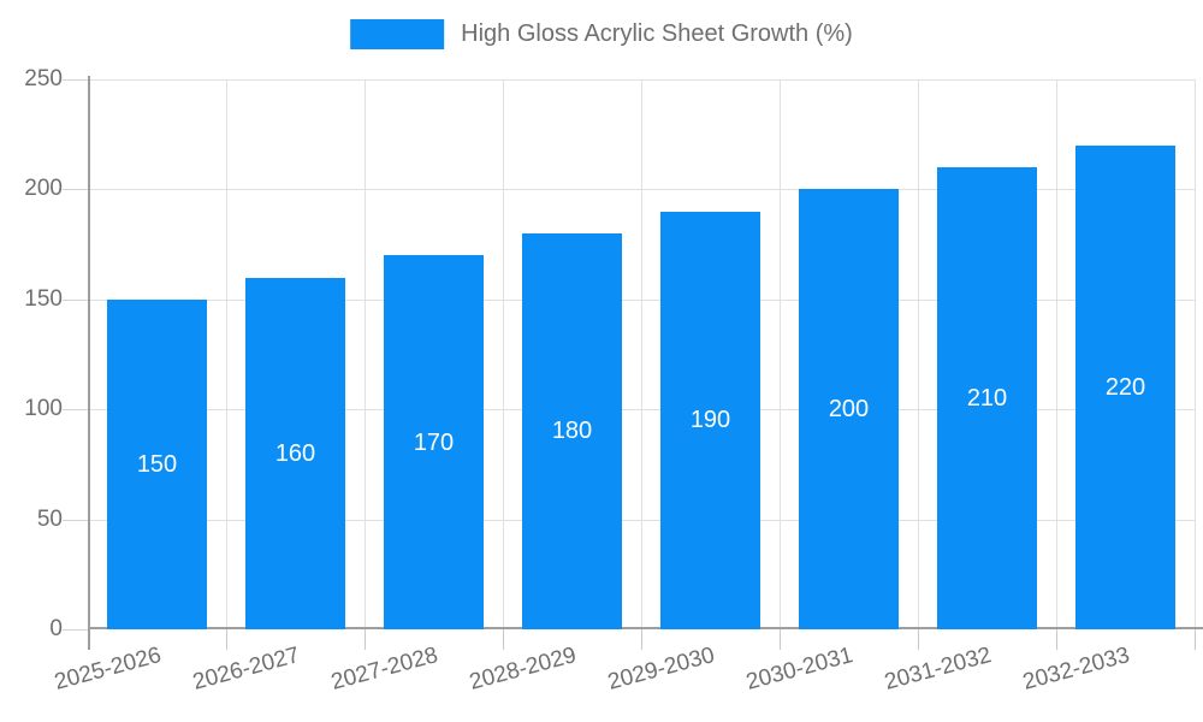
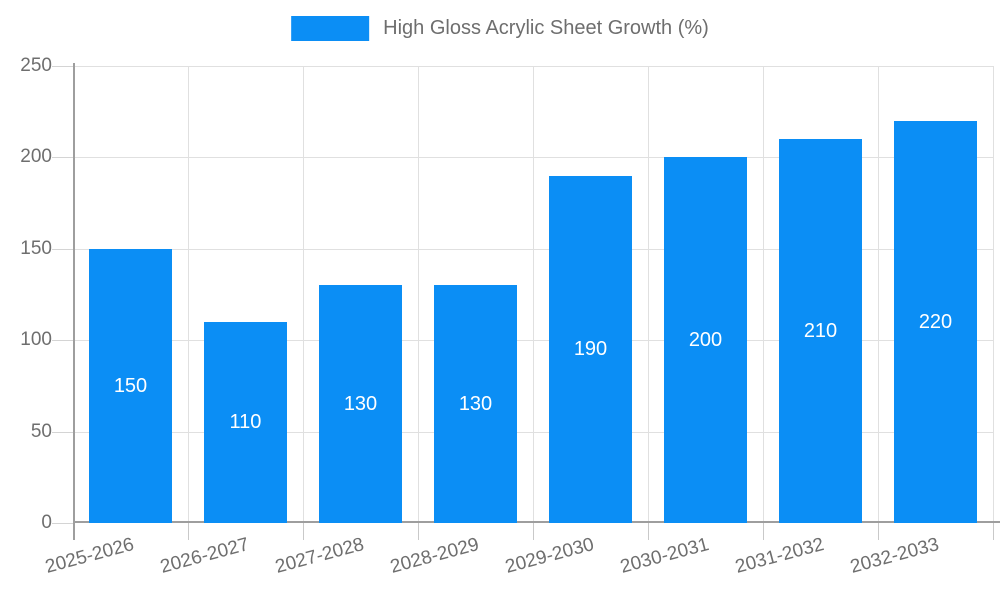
2026-2027: 160 -> 110
2027-2028: 170 -> 130
2028-2029: 180 -> 130
